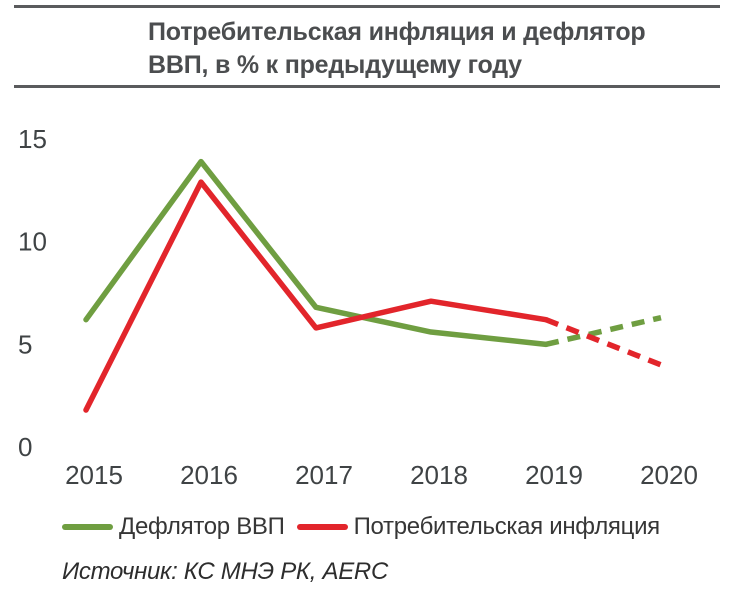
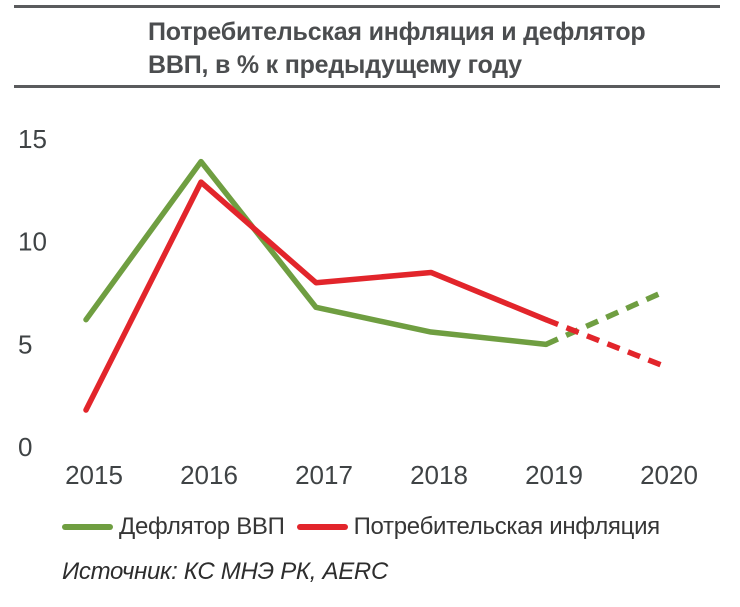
Потребительская инфляция/2017: 5.8 -> 8.0
Потребительская инфляция/2018: 7.1 -> 8.5
Дефлятор ВВП/2020: 6.3 -> 7.5
